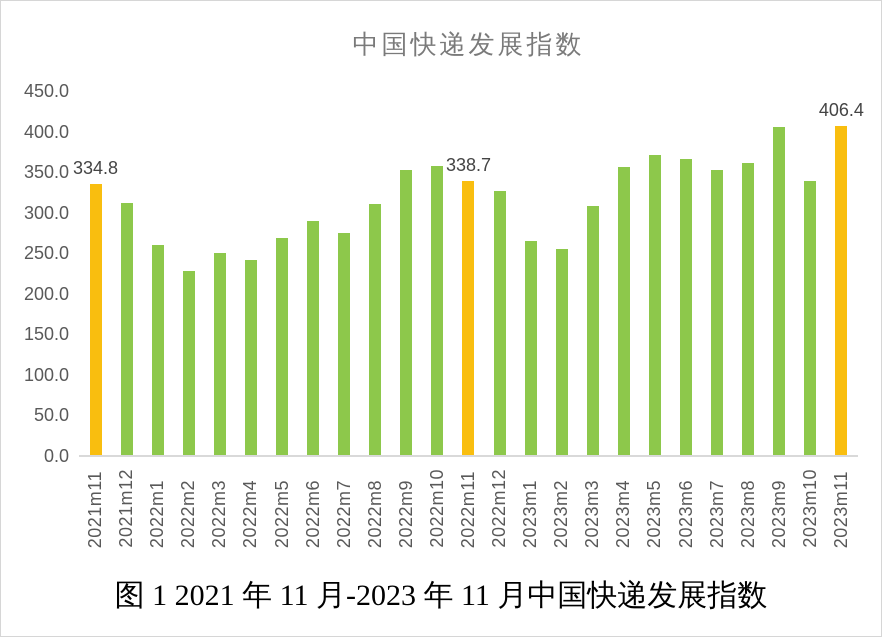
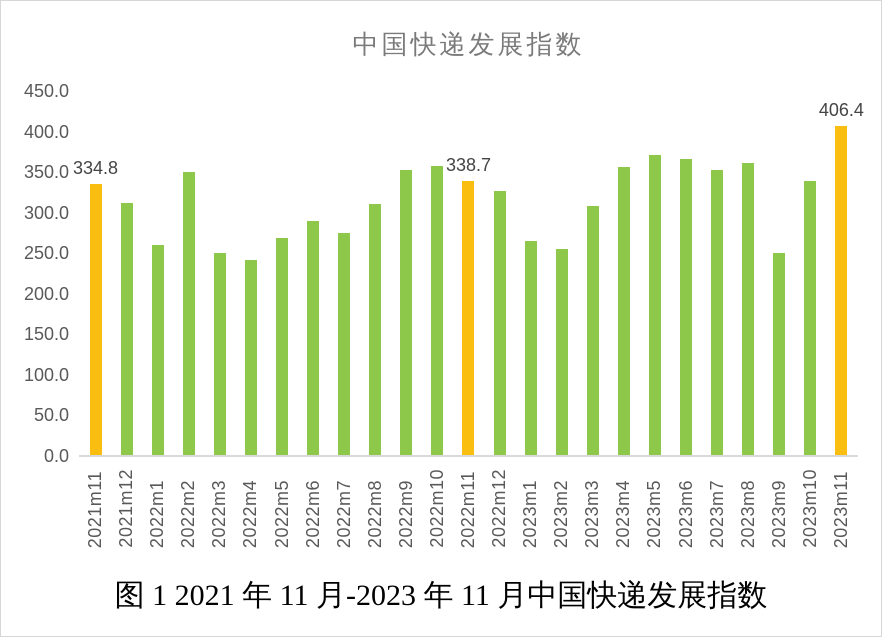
2022m2: 230 -> 350
2023m9: 410 -> 250
